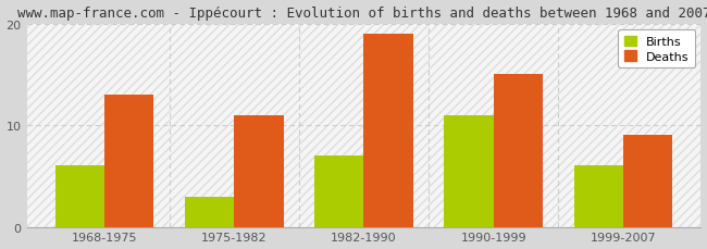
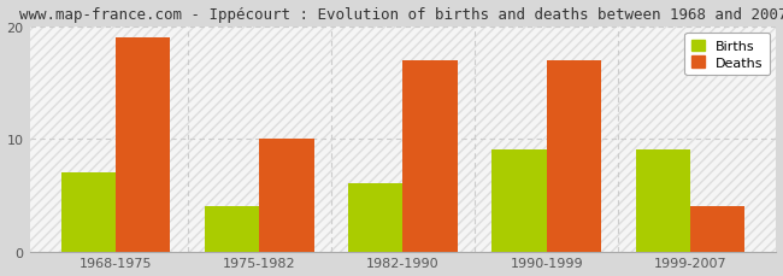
Births/1968-1975: 6 -> 7
Deaths/1968-1975: 13 -> 19
Births/1975-1982: 3 -> 4
Deaths/1975-1982: 11 -> 10
Births/1982-1990: 7 -> 6
Deaths/1982-1990: 19 -> 17
Births/1990-1999: 11 -> 9
Deaths/1990-1999: 15 -> 17
Births/1999-2007: 6 -> 9
Deaths/1999-2007: 9 -> 4
